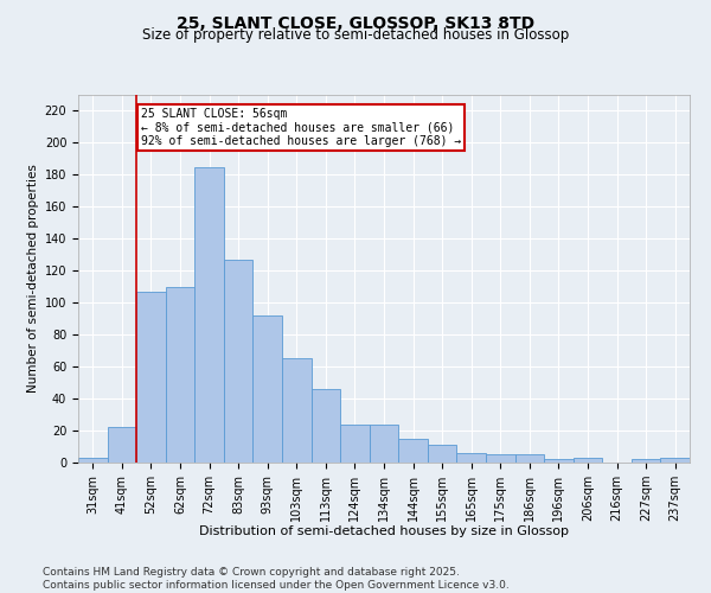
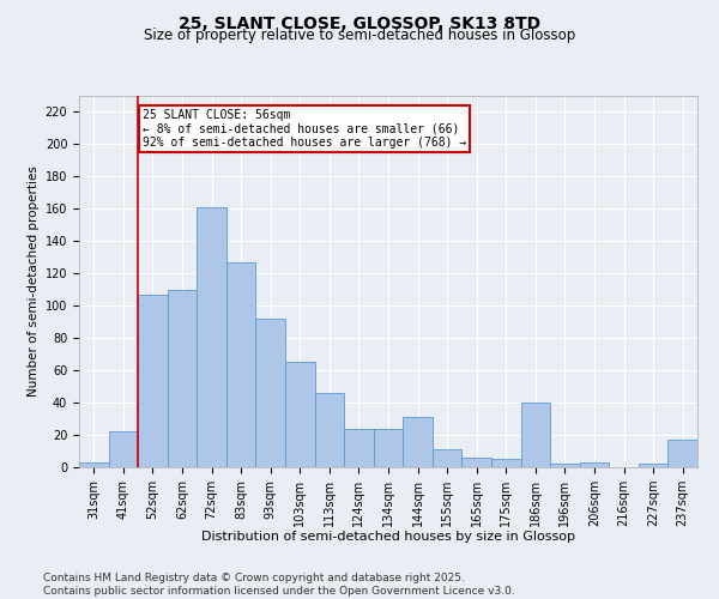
72sqm: 185 -> 161
144sqm: 15 -> 31
186sqm: 5 -> 40
237sqm: 3 -> 17
